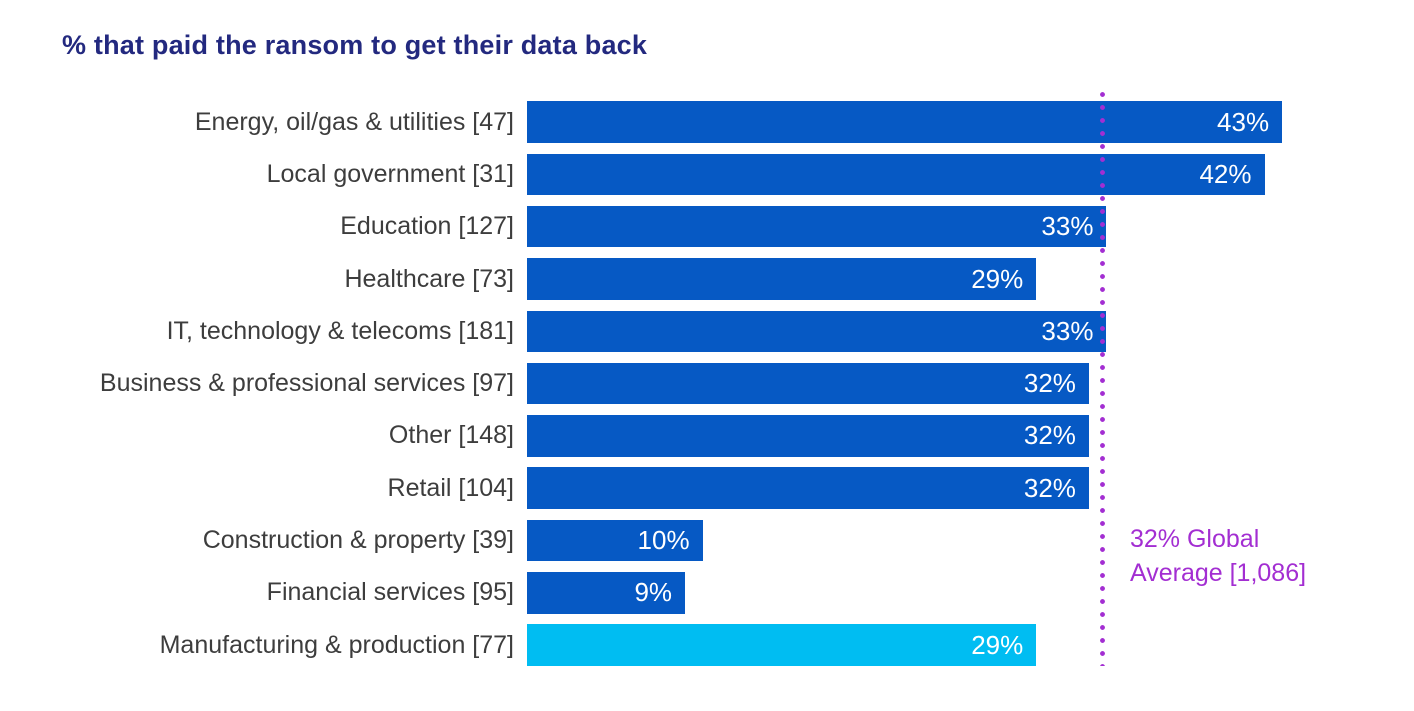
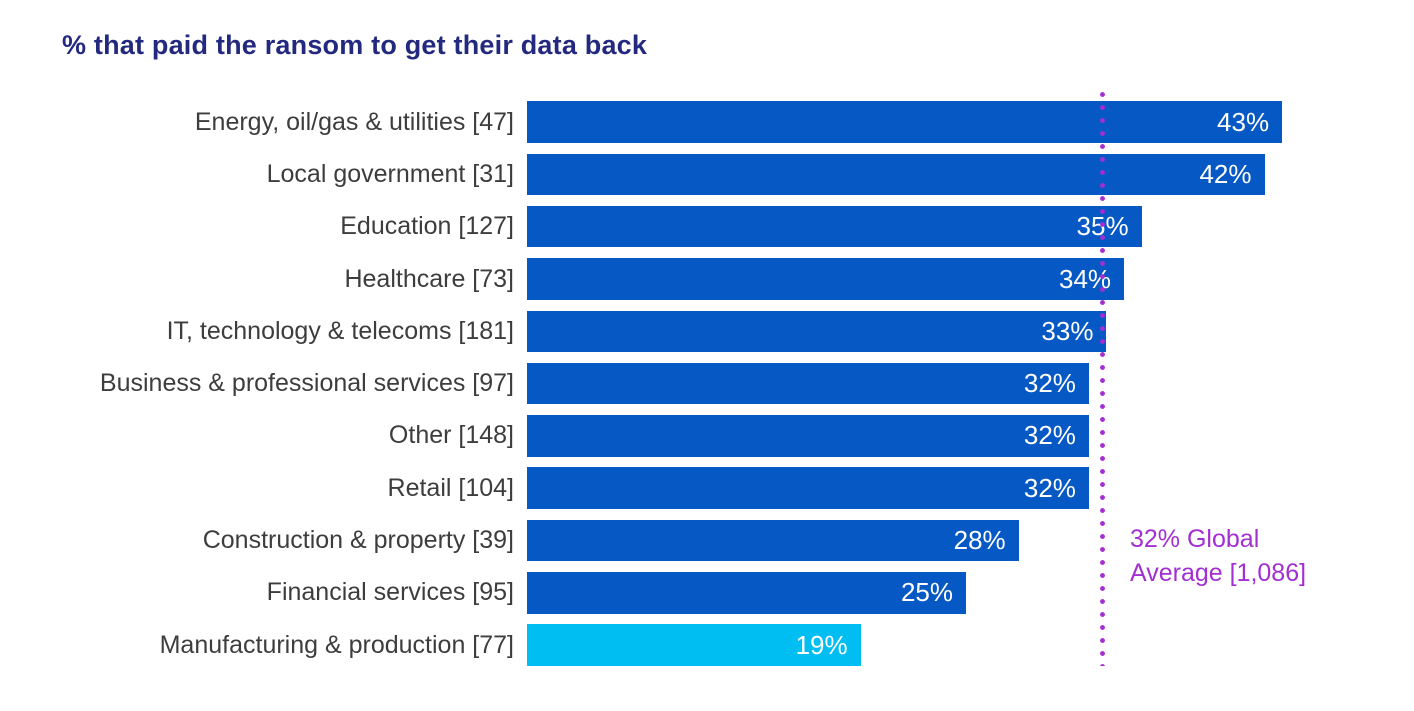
Education [127]: 33% -> 35%
Healthcare [73]: 29% -> 34%
Construction & property [39]: 10% -> 28%
Financial services [95]: 9% -> 25%
Manufacturing & production [77]: 29% -> 19%
